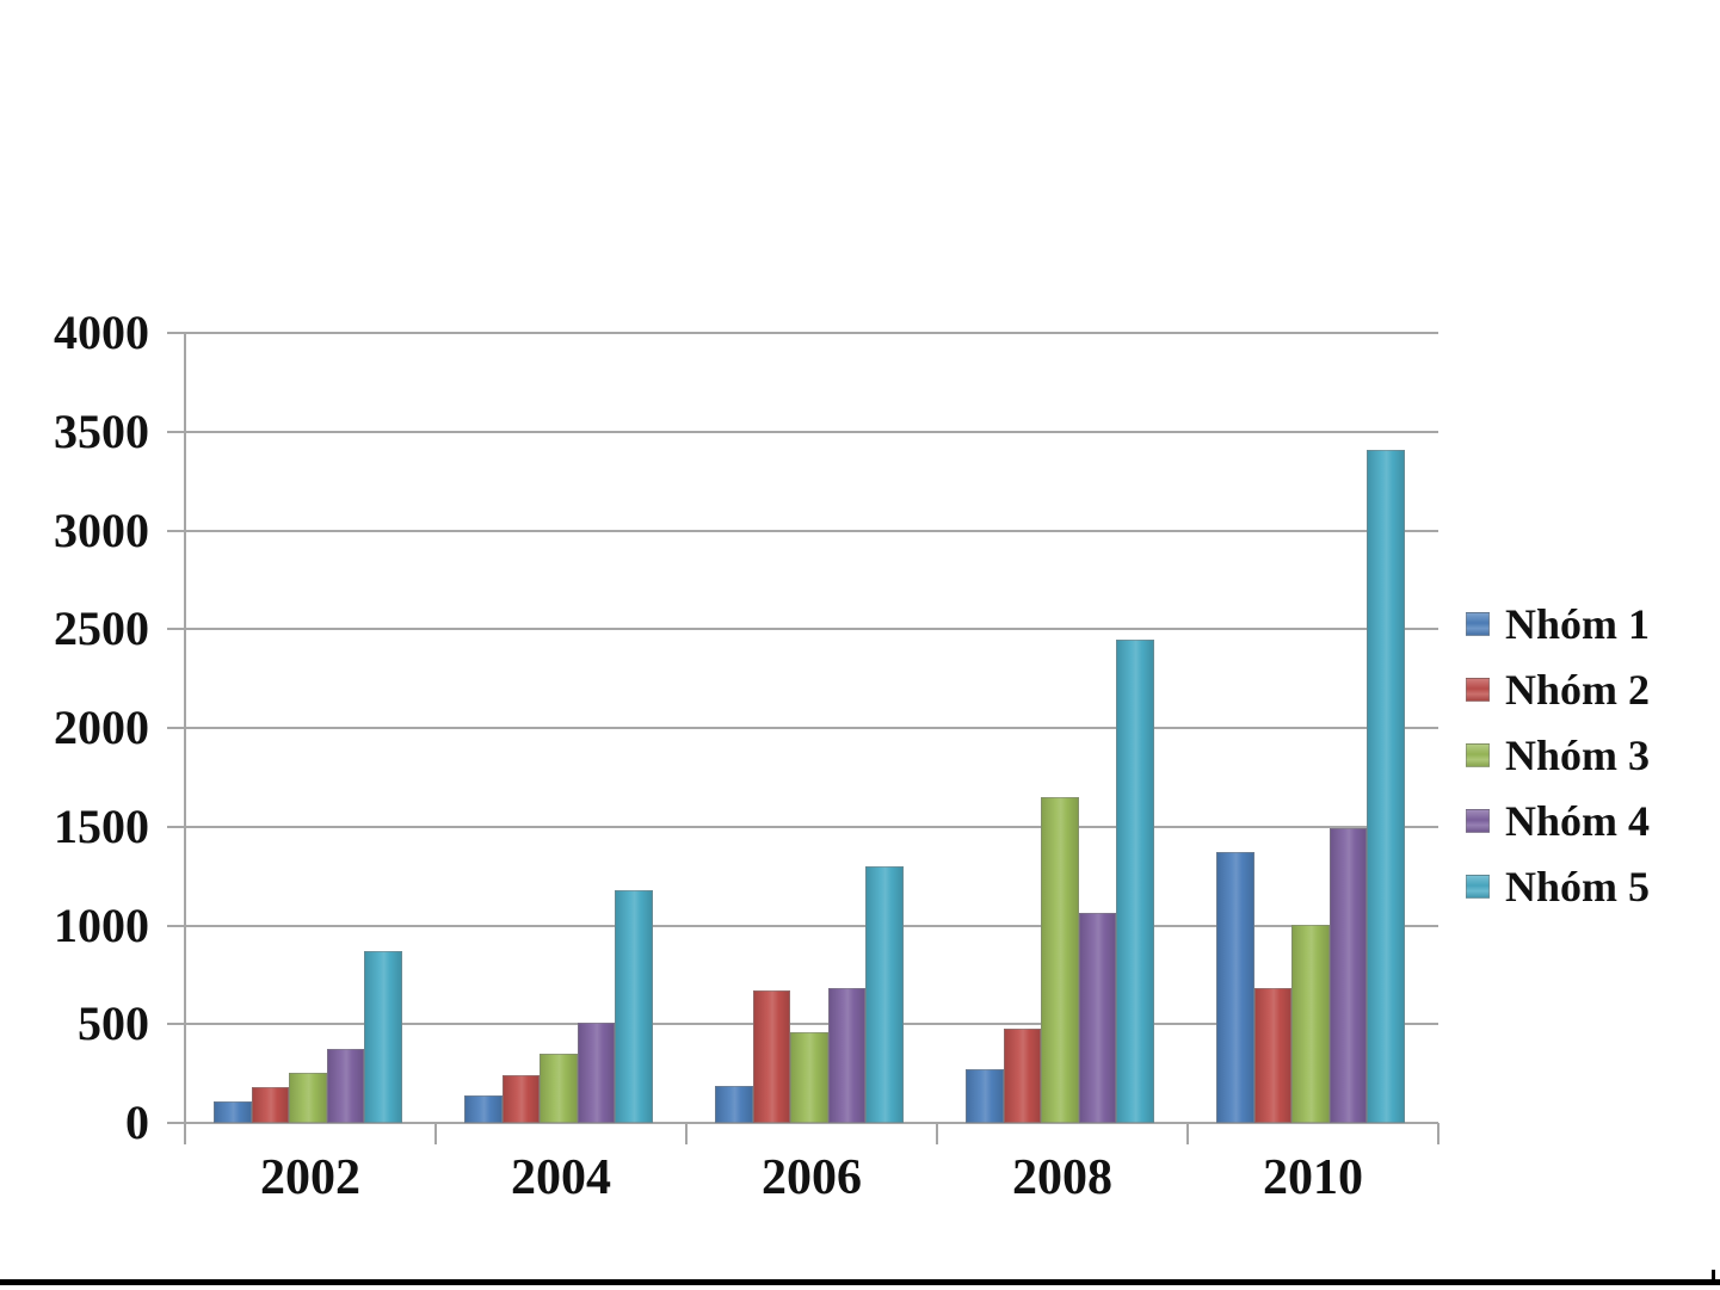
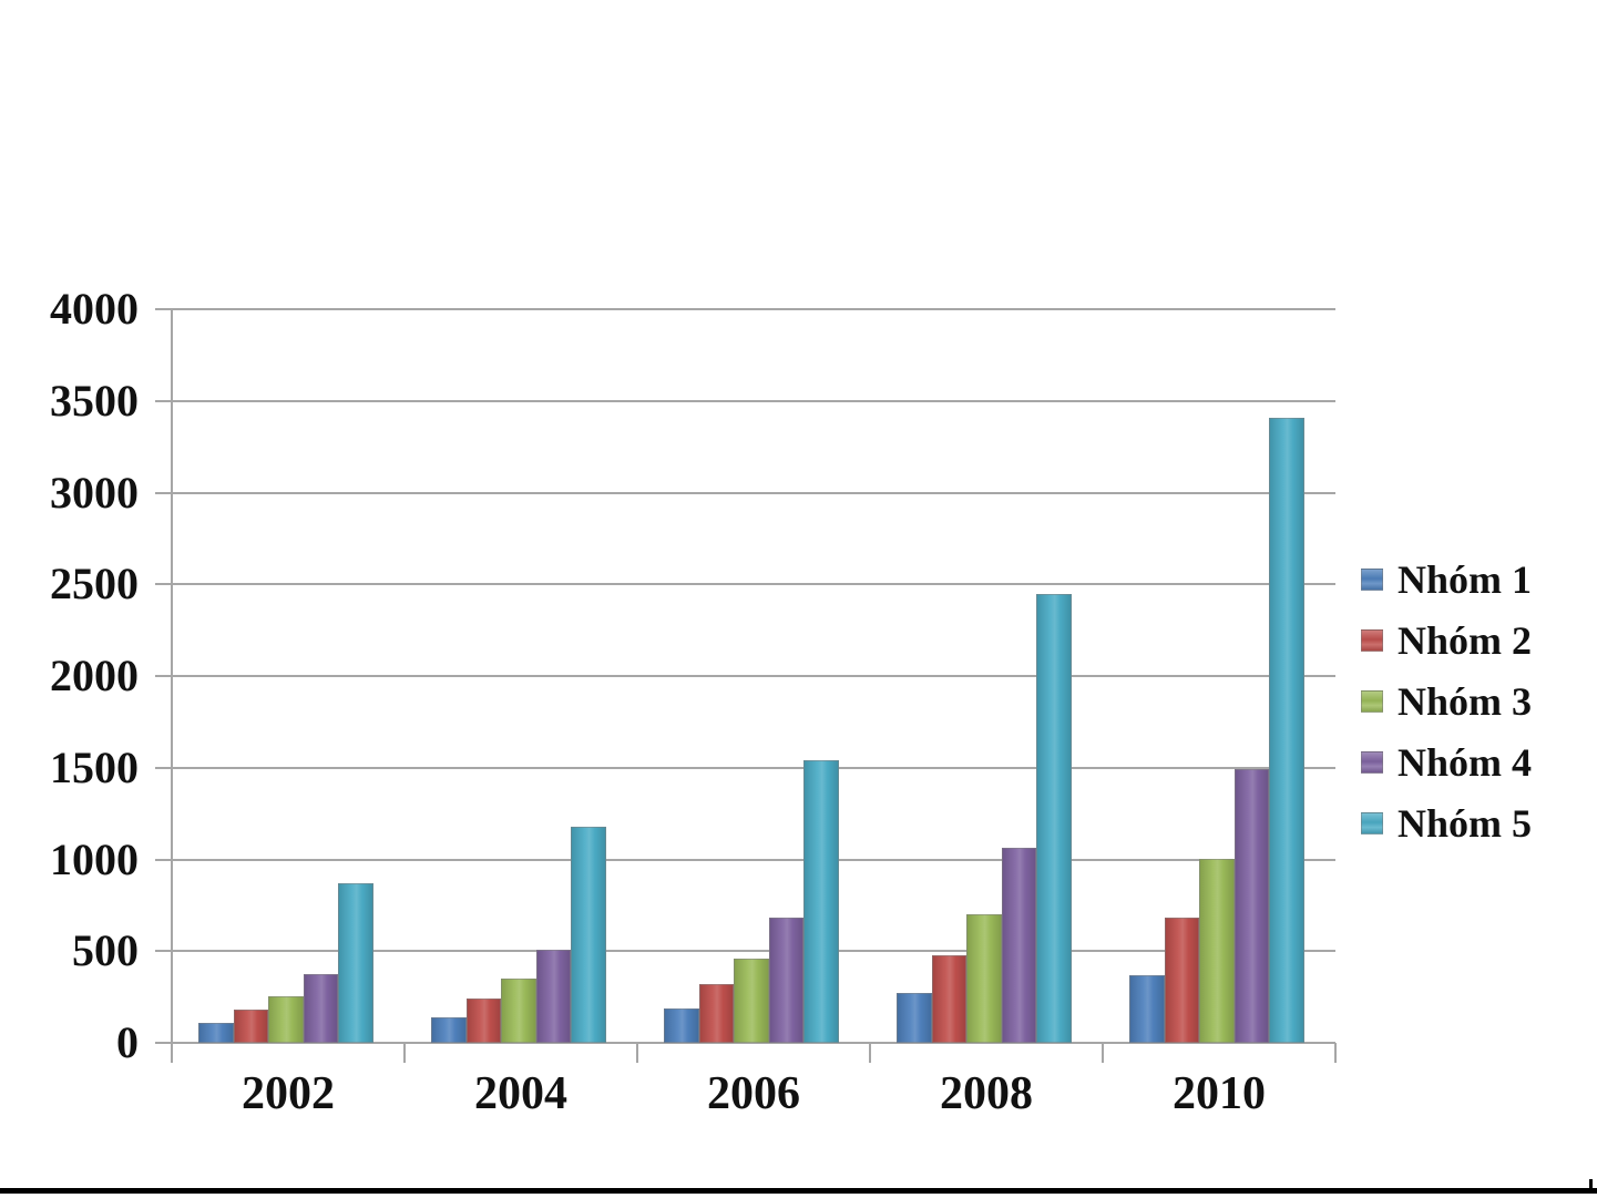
Nhóm 2/2006: 670 -> 320
Nhóm 5/2006: 1300 -> 1540
Nhóm 3/2008: 1650 -> 700
Nhóm 1/2010: 1370 -> 370
